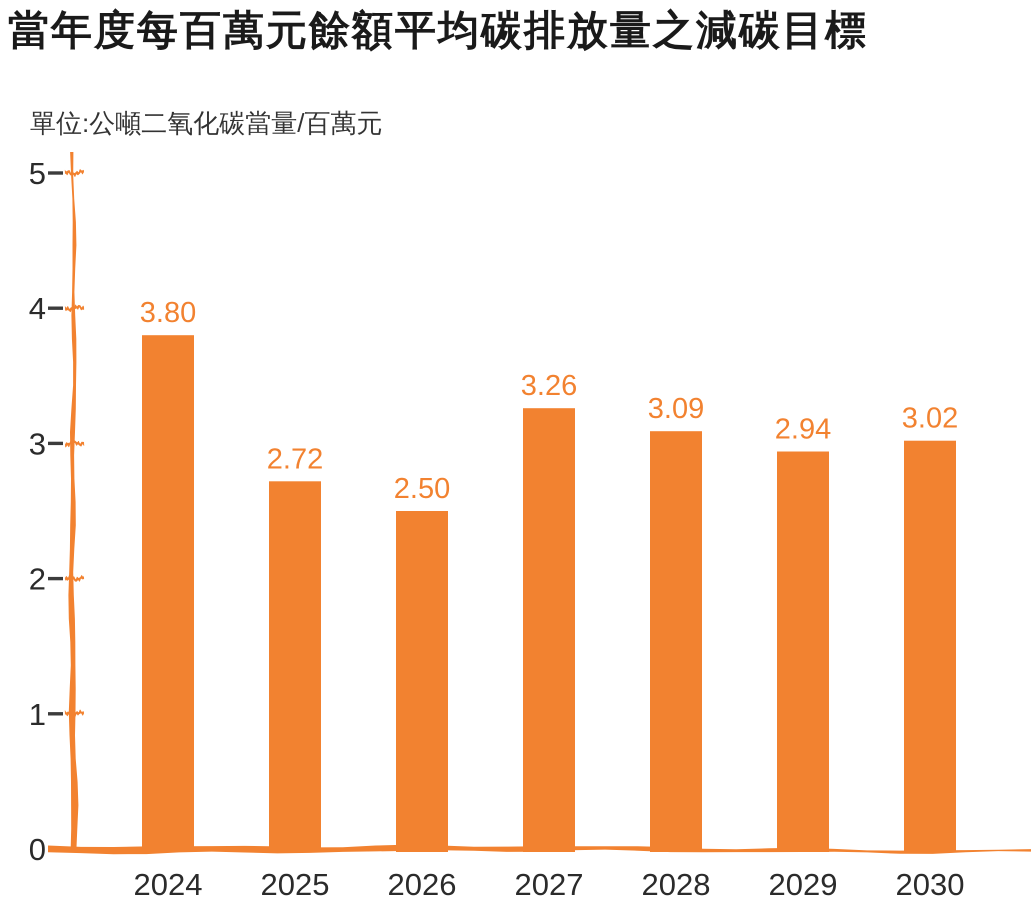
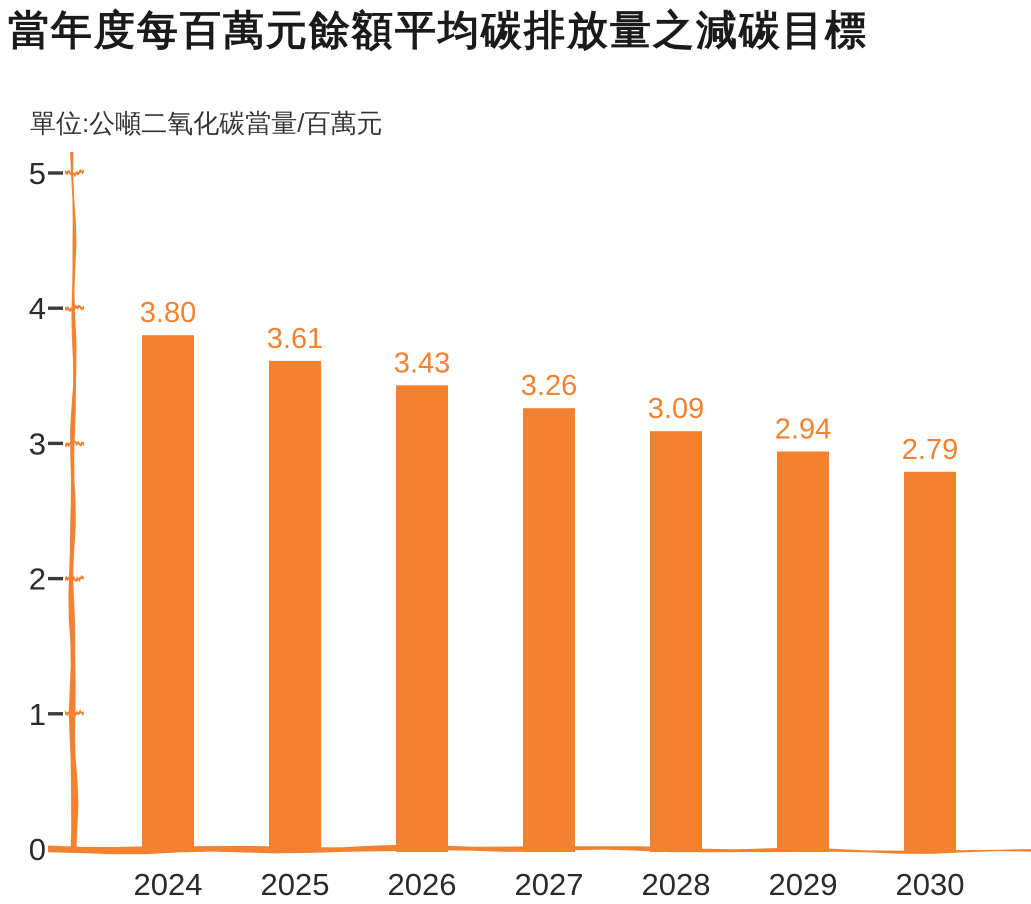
2025: 2.72 -> 3.61
2026: 2.50 -> 3.43
2030: 3.02 -> 2.79
